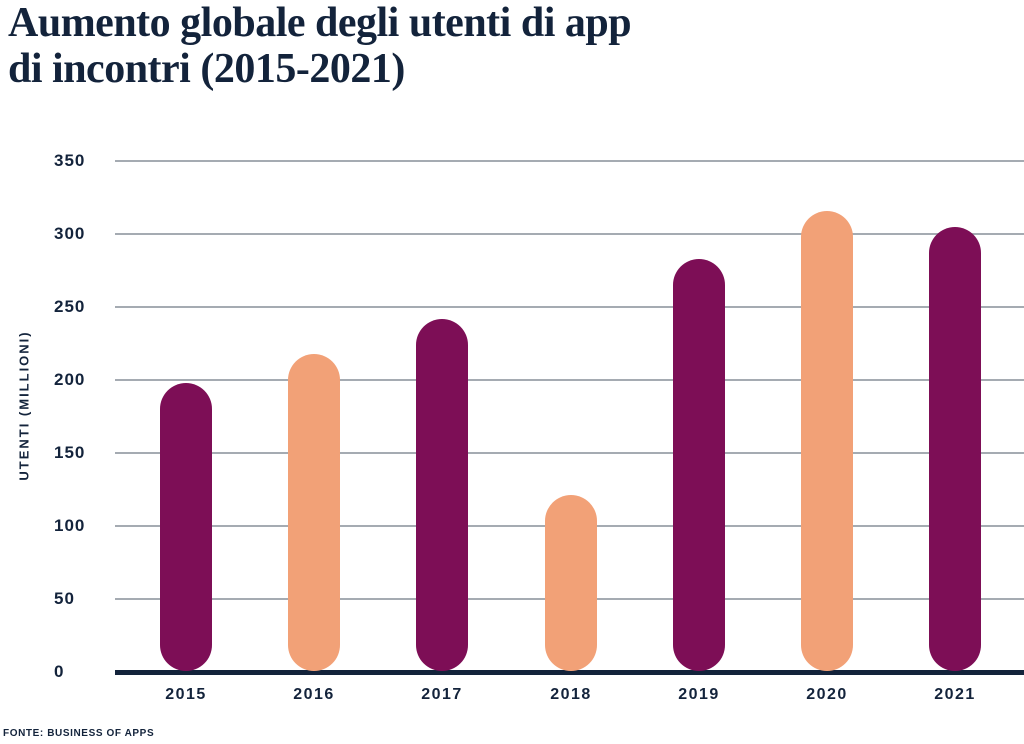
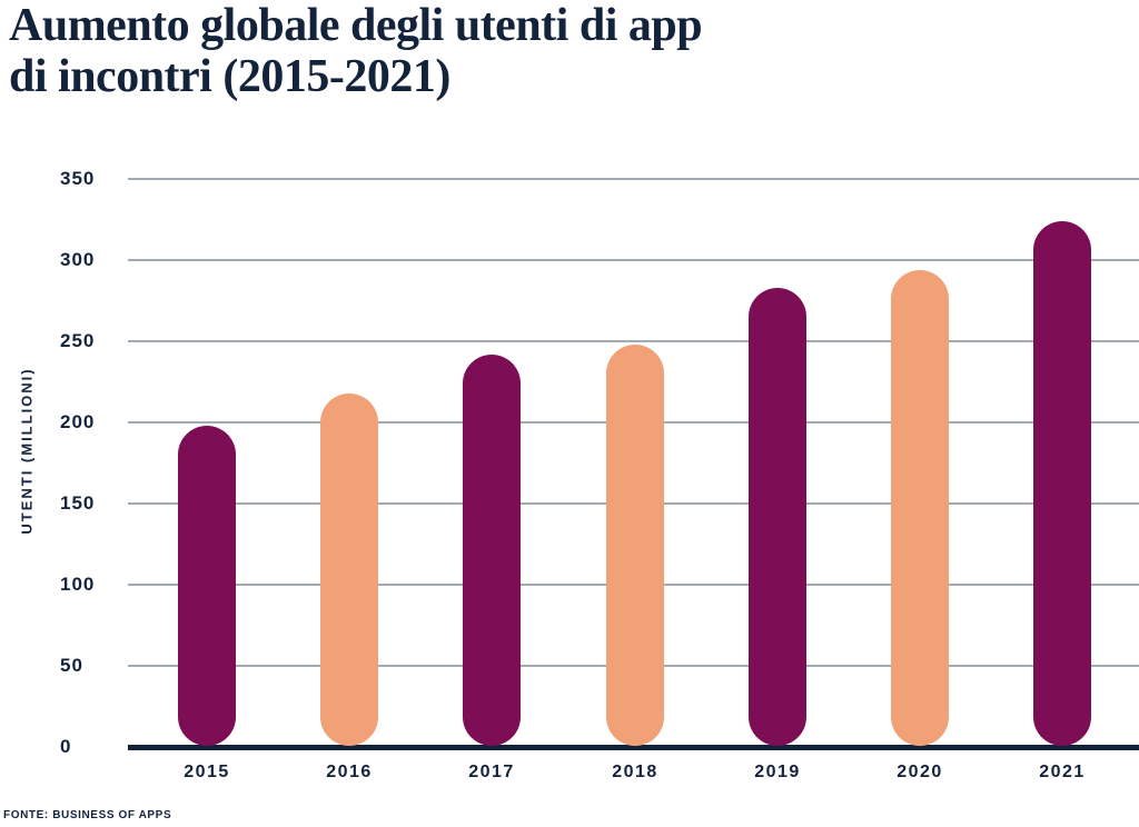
2018: 121 -> 248
2020: 316 -> 294
2021: 305 -> 324
